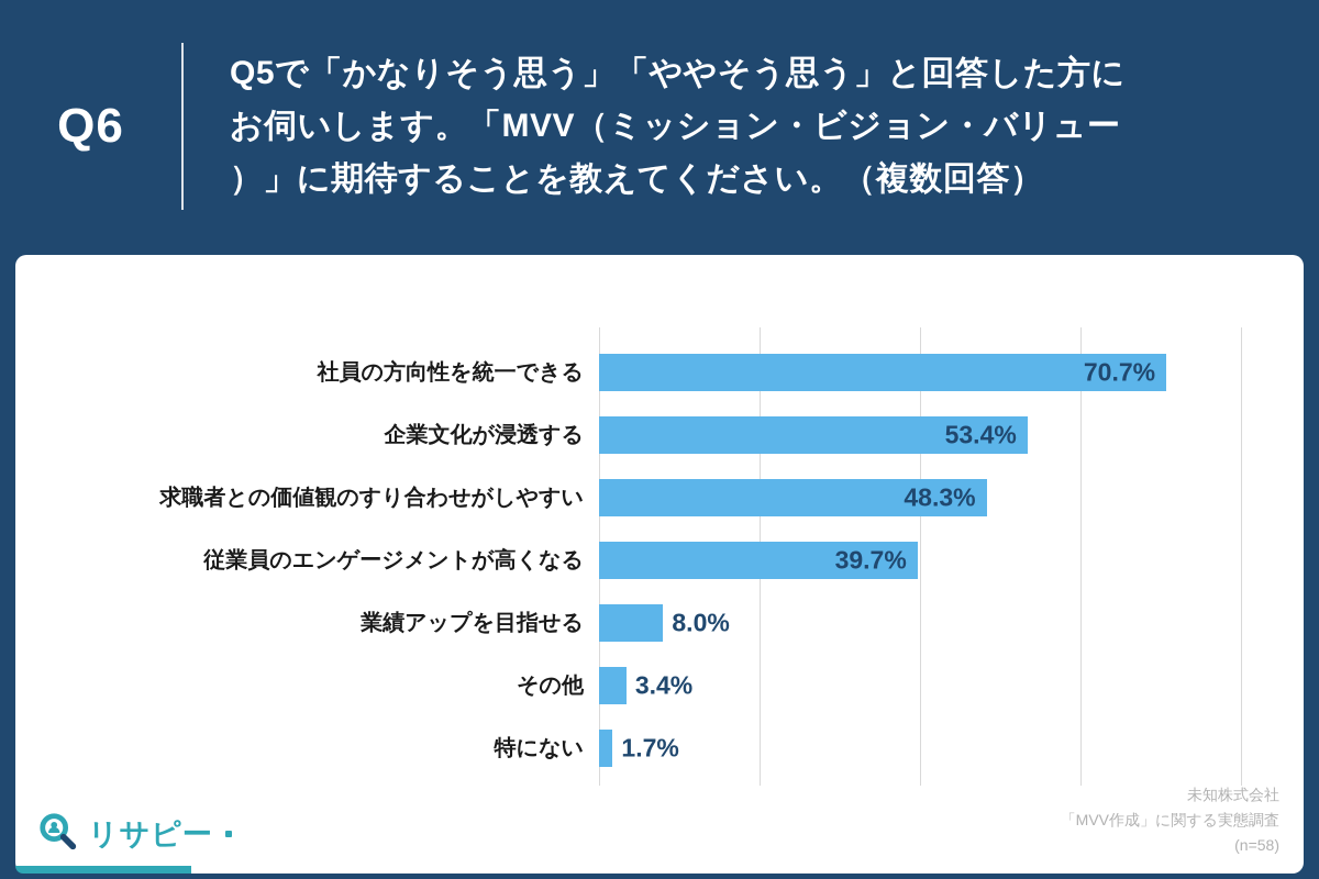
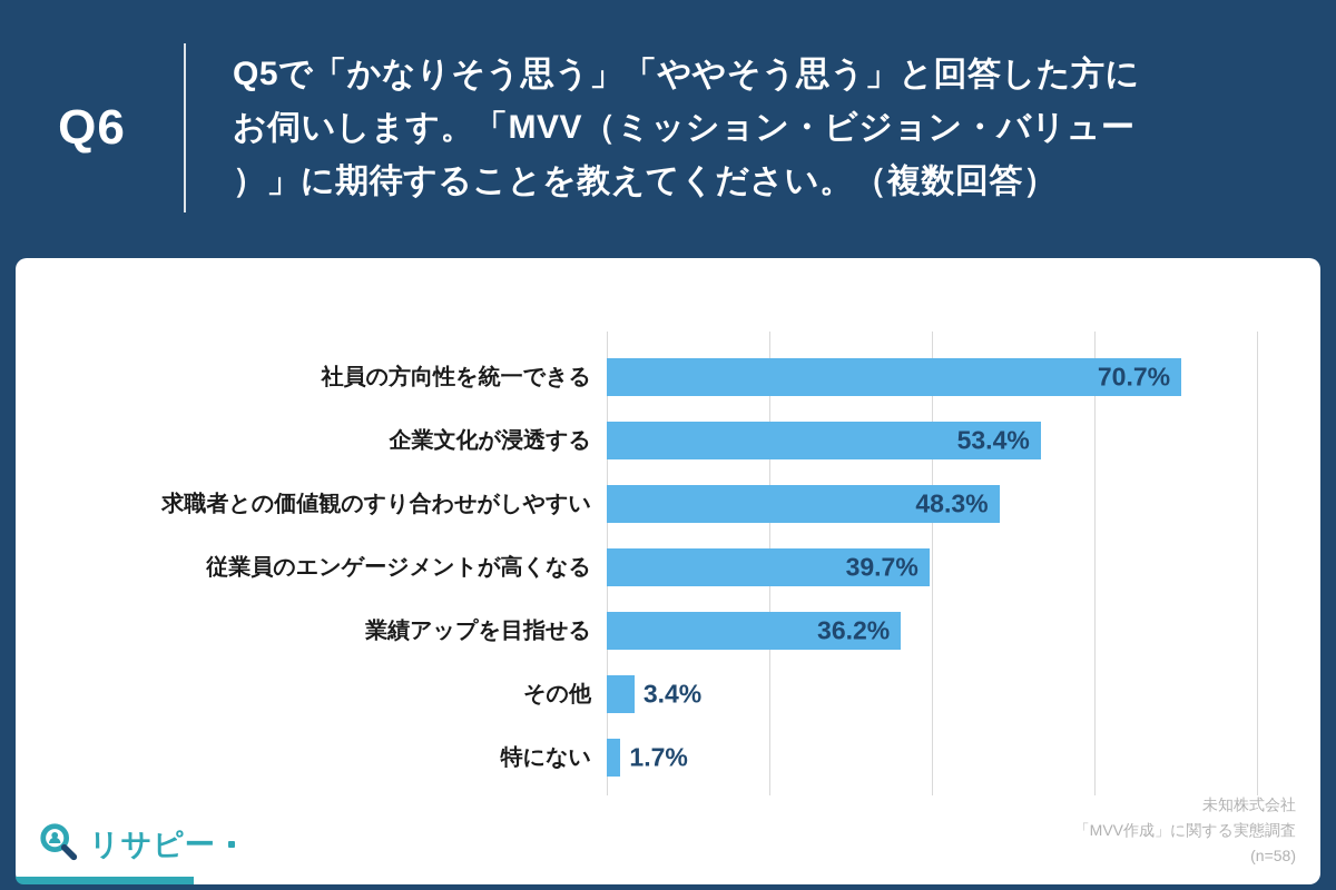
業績アップを目指せる: 8.0% -> 36.2%
